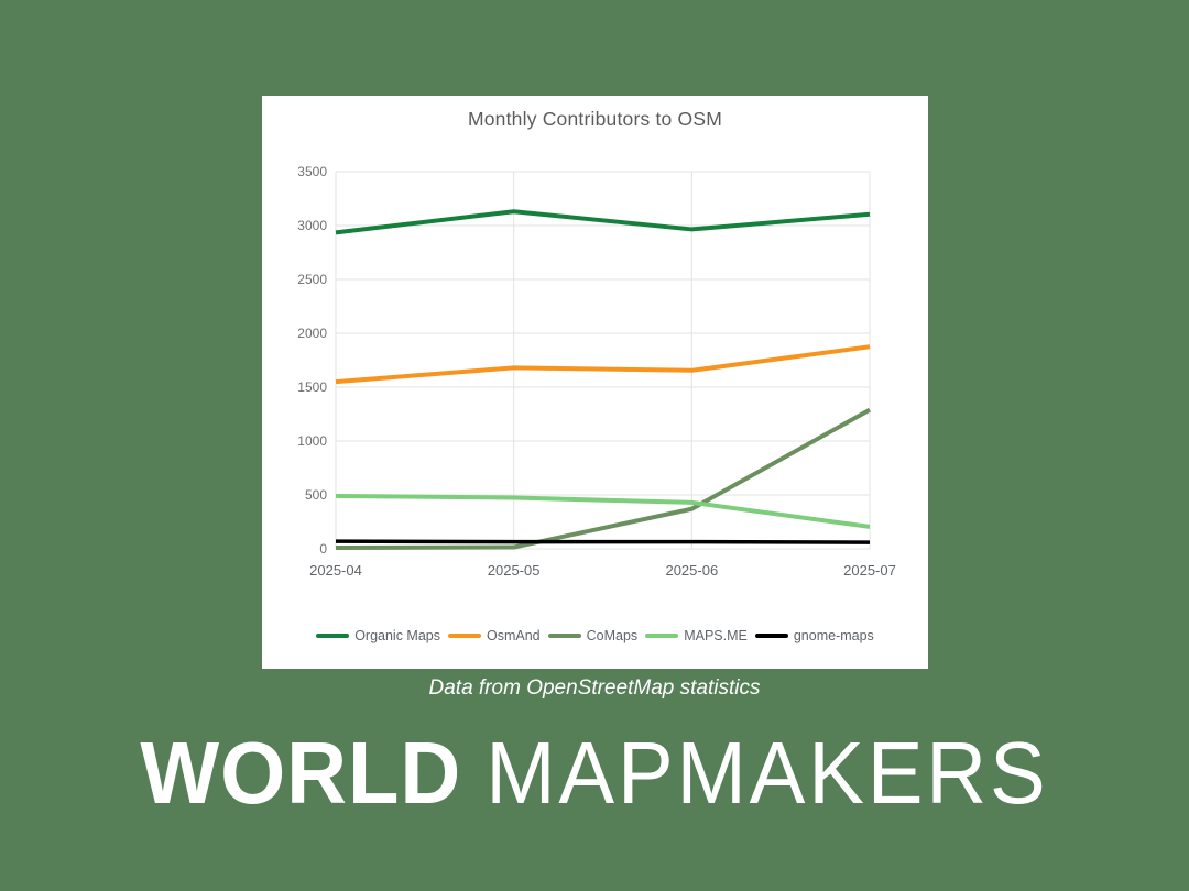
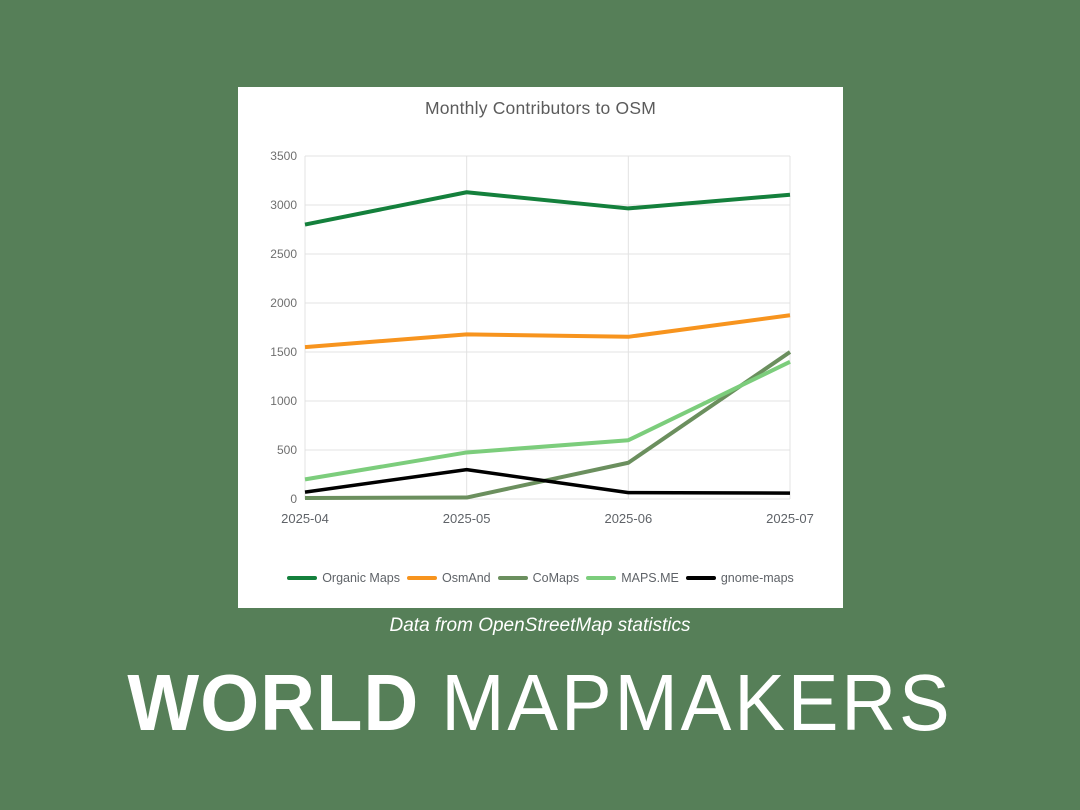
Organic Maps/2025-04: 2900 -> 2800
MAPS.ME/2025-04: 500 -> 200
gnome-maps/2025-05: 100 -> 300
MAPS.ME/2025-06: 400 -> 600
CoMaps/2025-07: 1300 -> 1500
MAPS.ME/2025-07: 200 -> 1400
